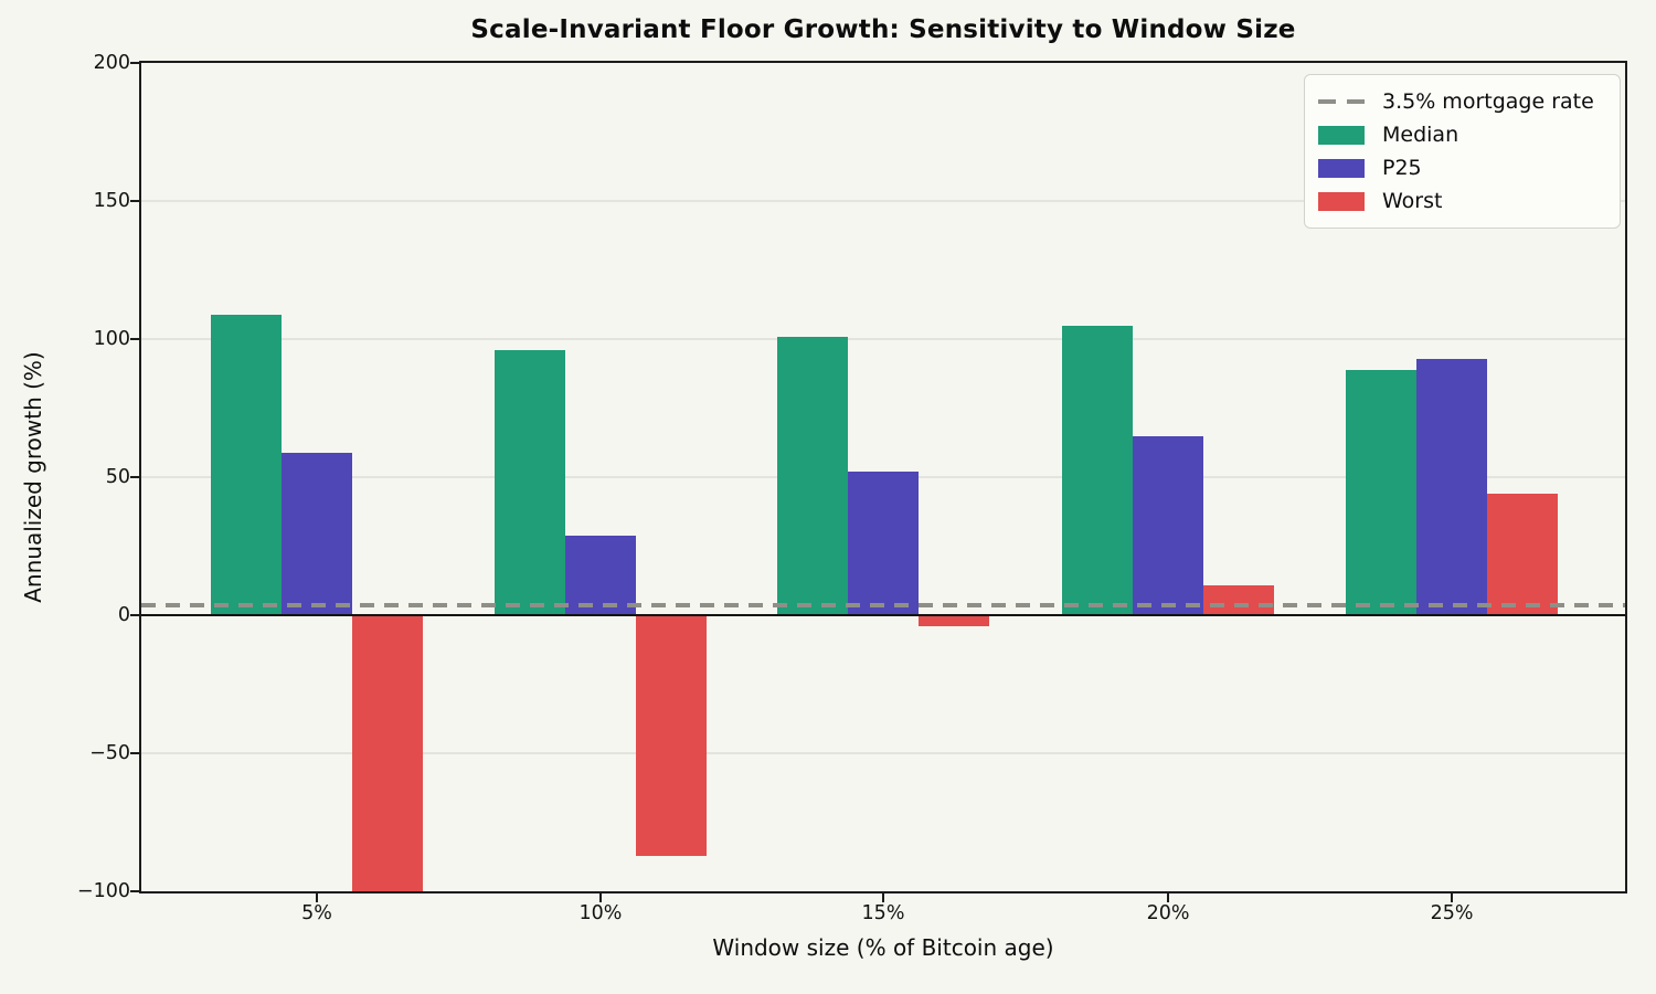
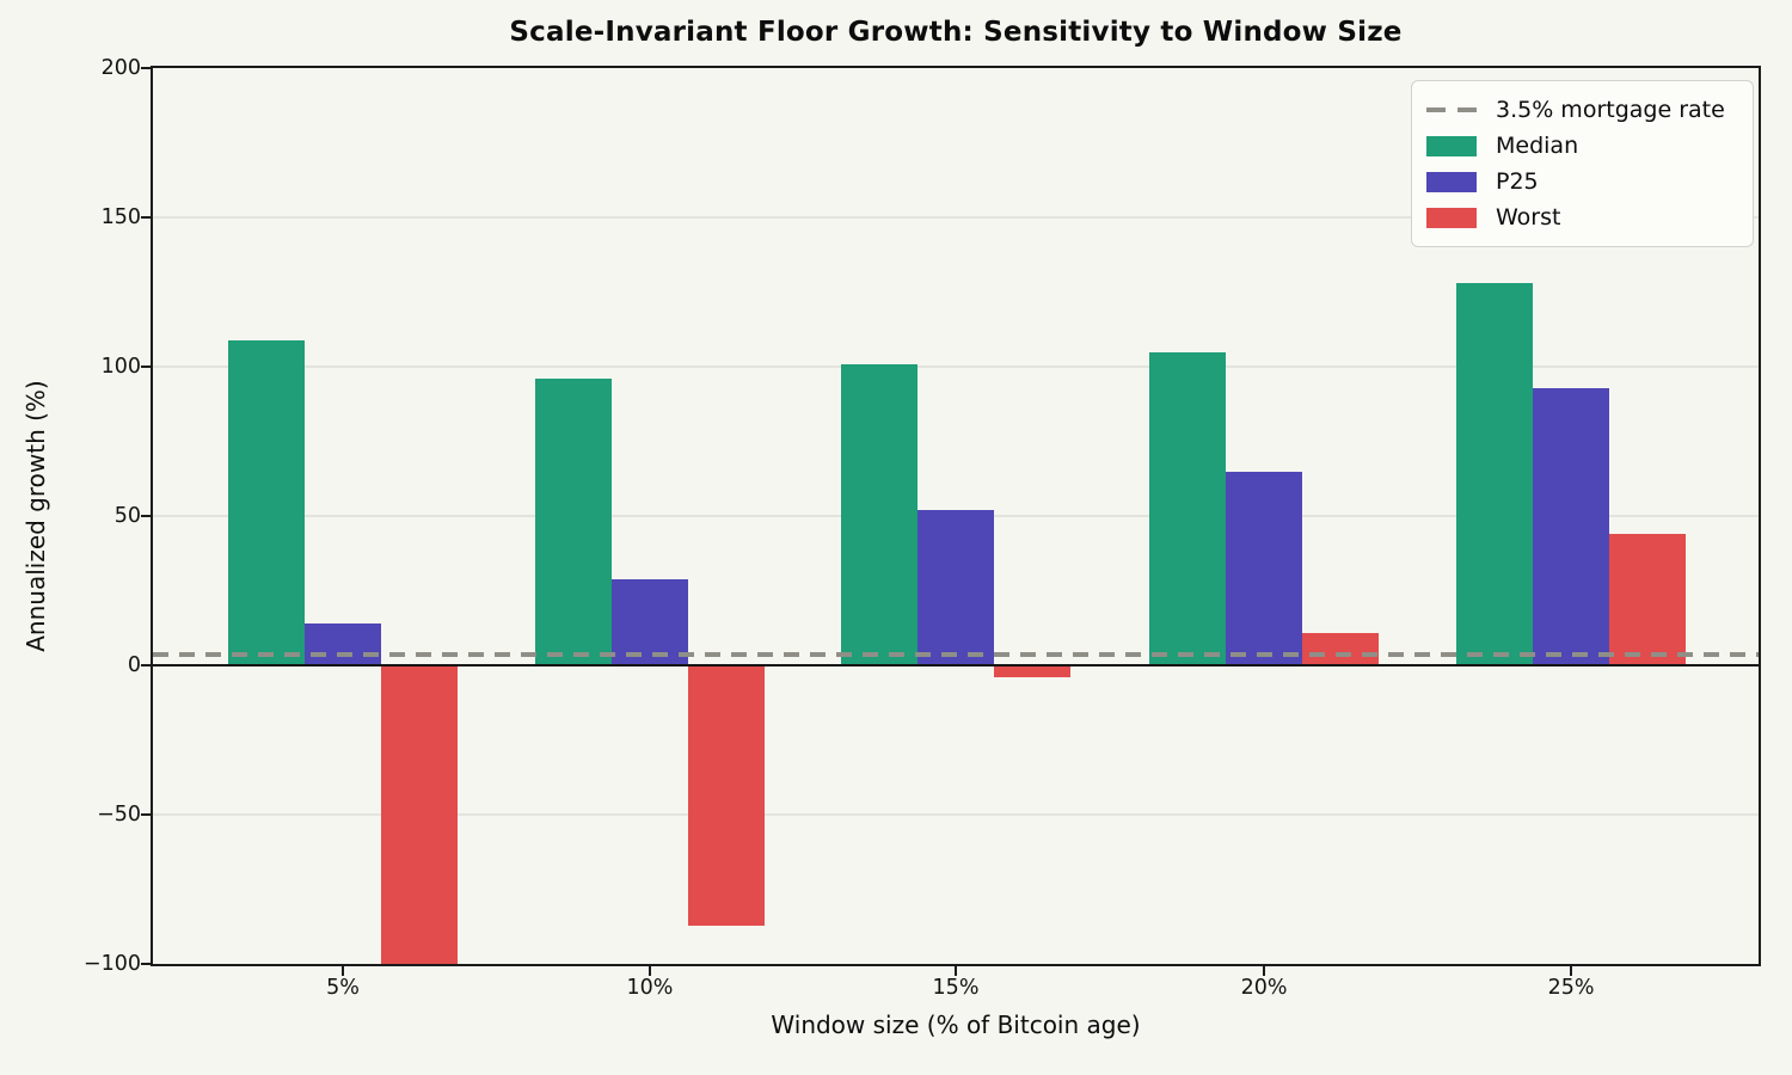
P25/5%: 59 -> 14
Median/25%: 89 -> 128
